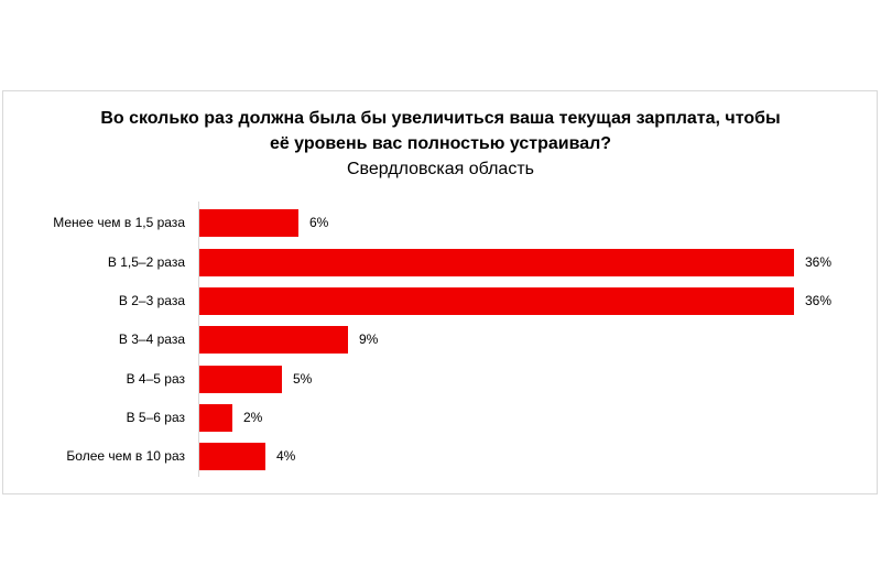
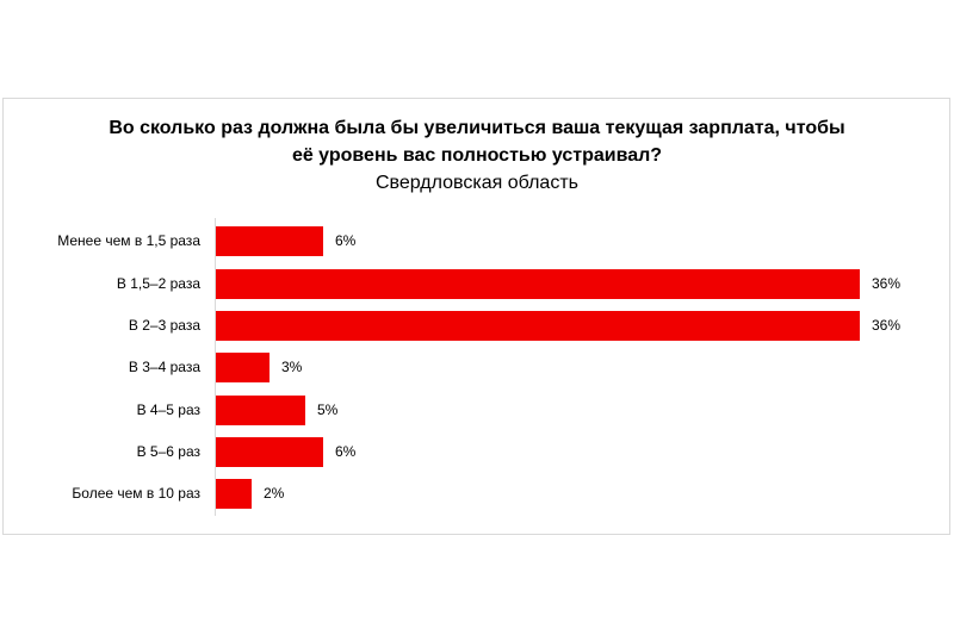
В 3–4 раза: 9% -> 3%
В 5–6 раз: 2% -> 6%
Более чем в 10 раз: 4% -> 2%
